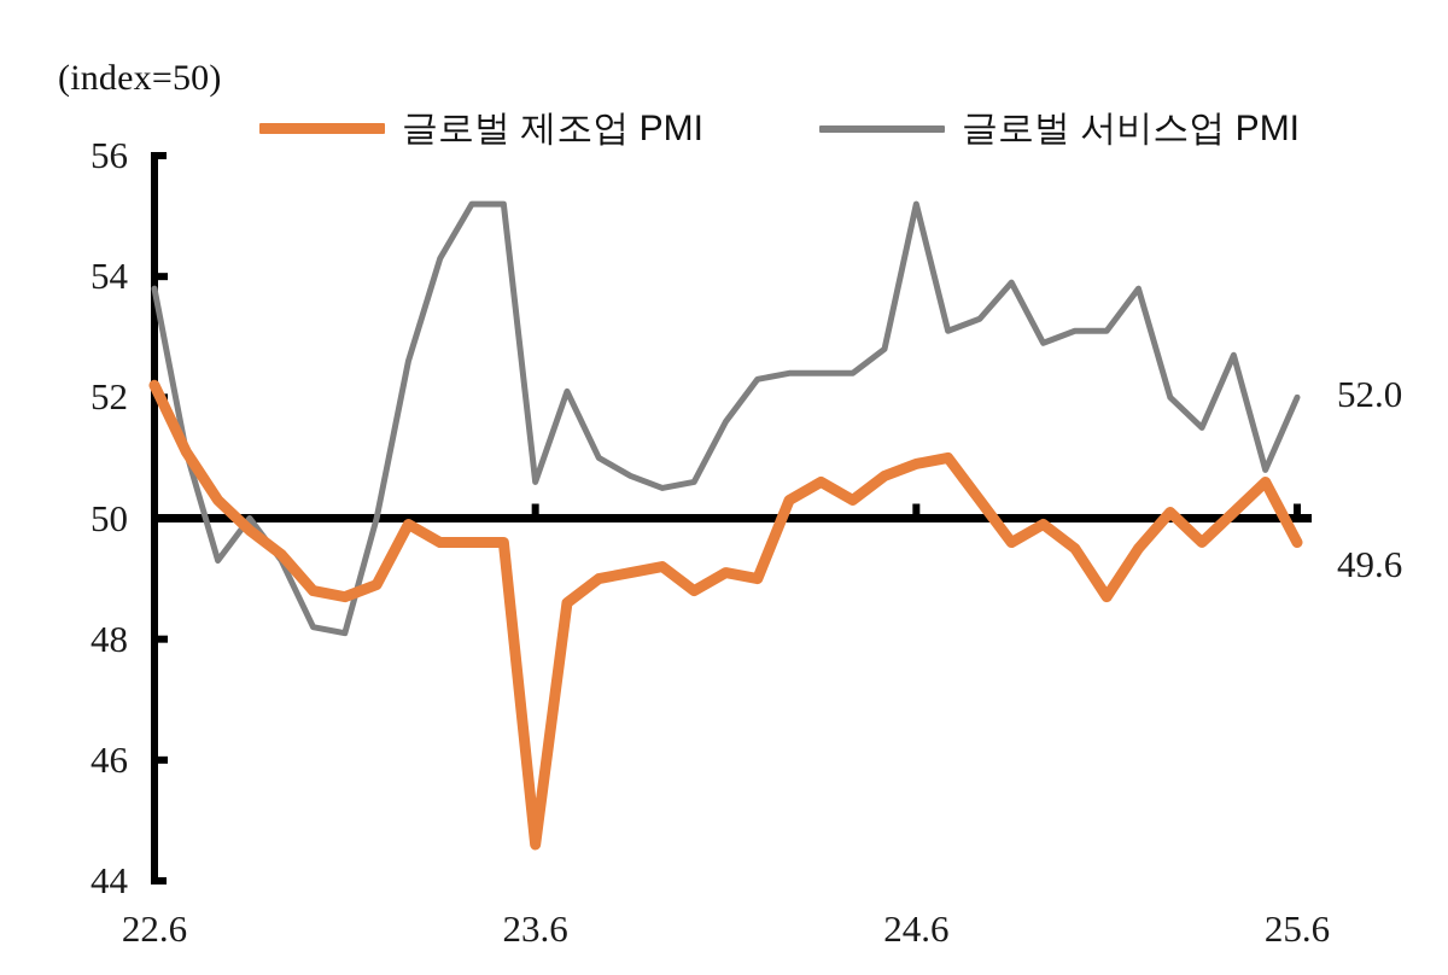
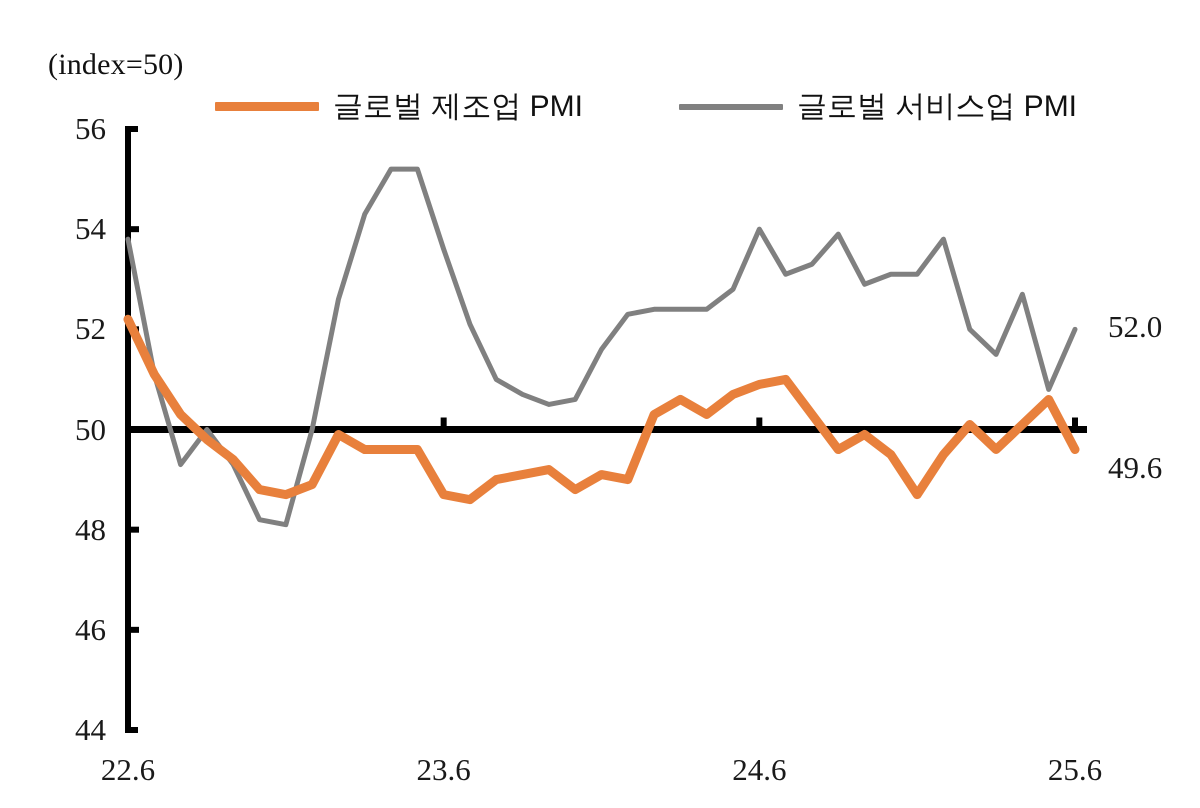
글로벌 제조업 PMI/23.6: 44.6 -> 48.7
글로벌 서비스업 PMI/23.6: 50.6 -> 53.6
글로벌 서비스업 PMI/24.6: 55.2 -> 54.0
